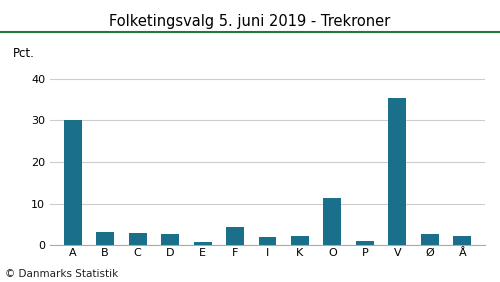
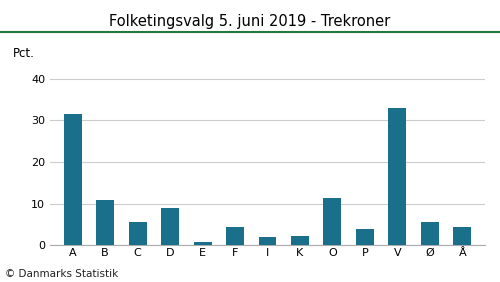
A: 30.0 -> 31.5
B: 3.2 -> 11.0
C: 3.0 -> 5.5
D: 2.7 -> 9.0
P: 1.1 -> 4.0
V: 35.5 -> 33.0
Ø: 2.7 -> 5.5
Å: 2.3 -> 4.5
